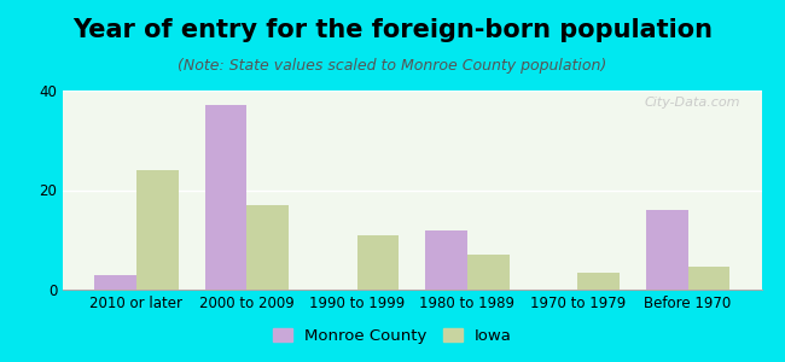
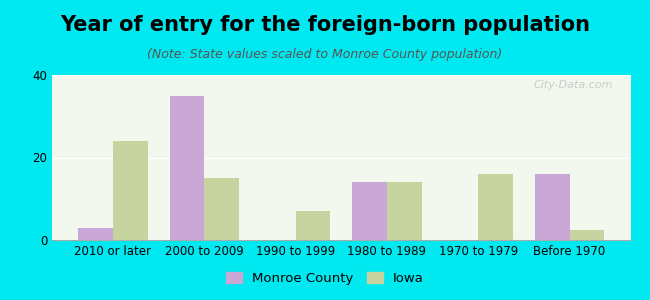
Monroe County/2000 to 2009: 37 -> 35
Iowa/2000 to 2009: 17.0 -> 15.0
Iowa/1990 to 1999: 11.0 -> 7.0
Monroe County/1980 to 1989: 12 -> 14
Iowa/1980 to 1989: 7.0 -> 14.0
Iowa/1970 to 1979: 3.5 -> 16.0
Iowa/Before 1970: 4.5 -> 2.5
